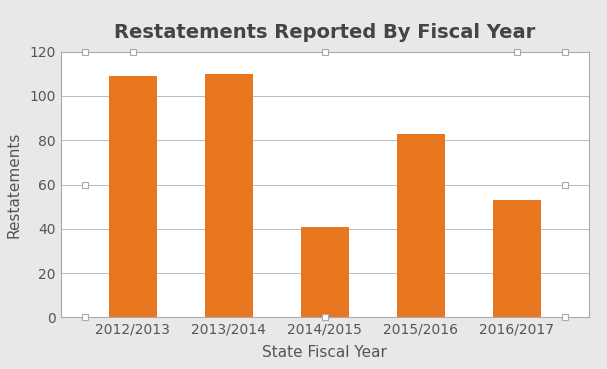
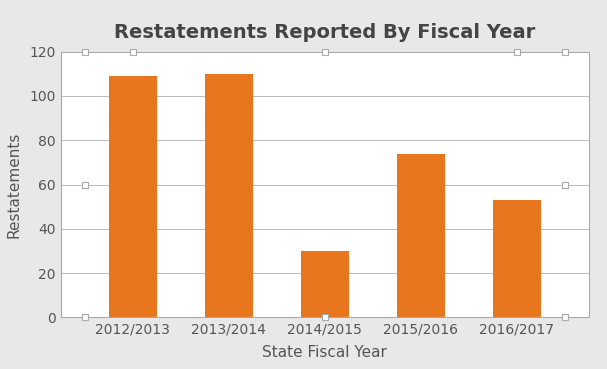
2014/2015: 41 -> 30
2015/2016: 83 -> 74
